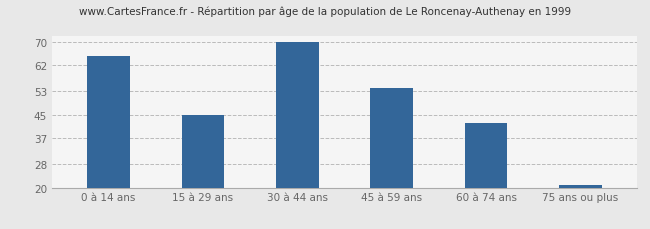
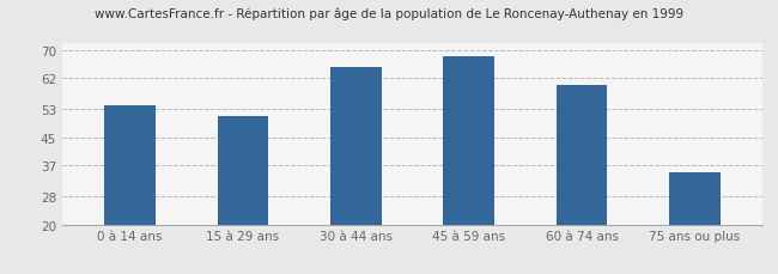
0 à 14 ans: 65 -> 54
15 à 29 ans: 45 -> 51
30 à 44 ans: 70 -> 65
45 à 59 ans: 54 -> 68
60 à 74 ans: 42 -> 60
75 ans ou plus: 21 -> 35
